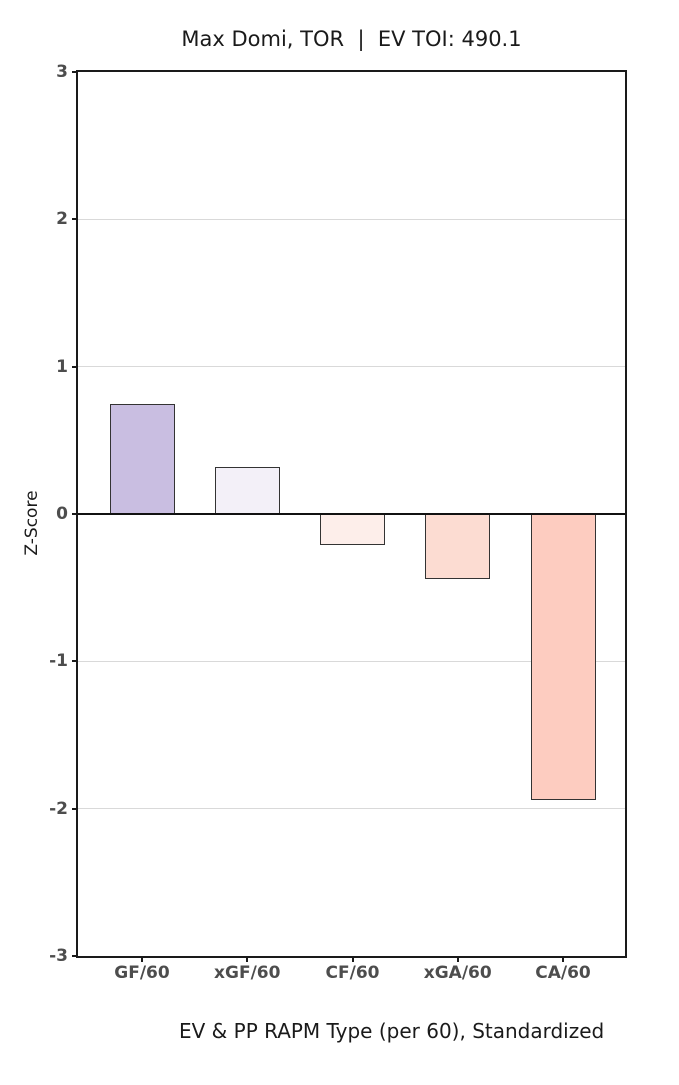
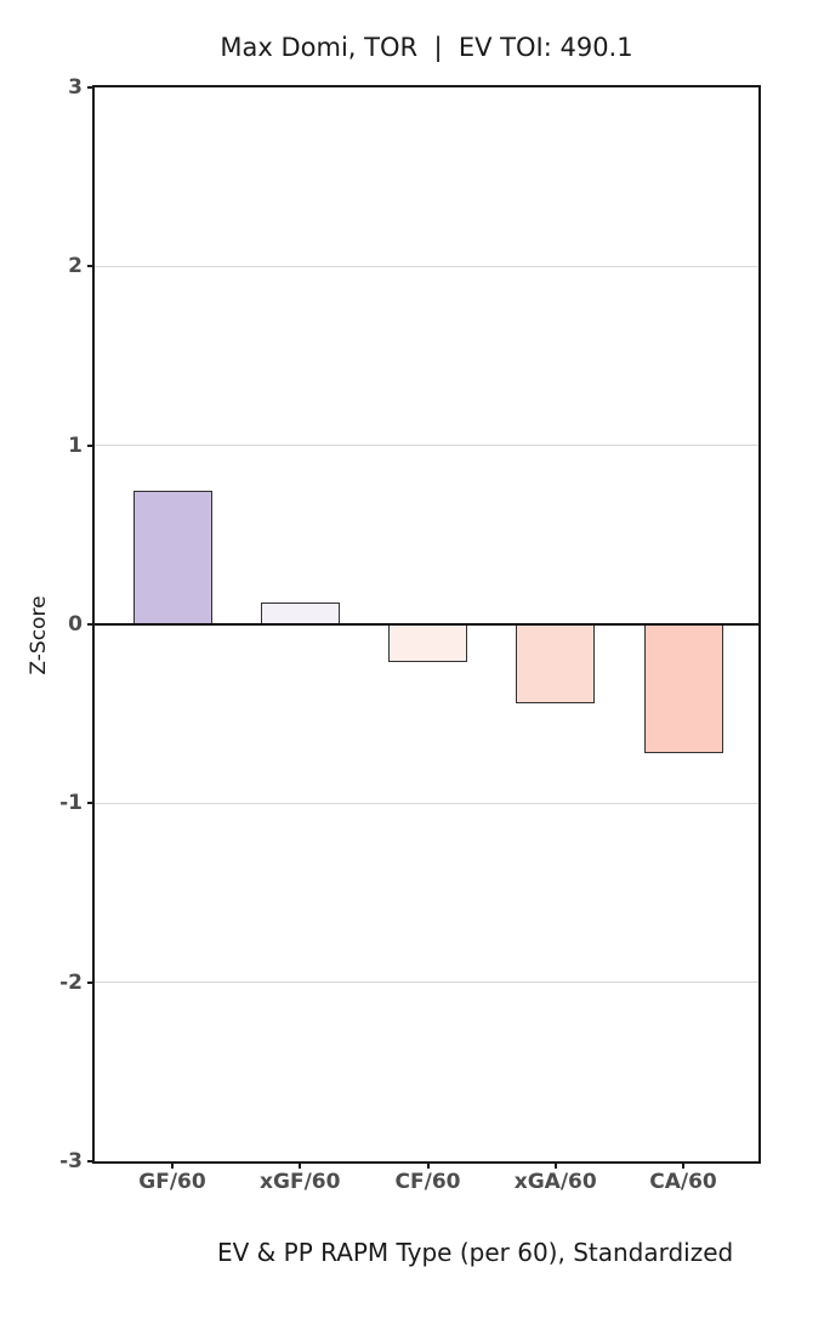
xGF/60: 0.32 -> 0.12
CA/60: -1.94 -> -0.72
